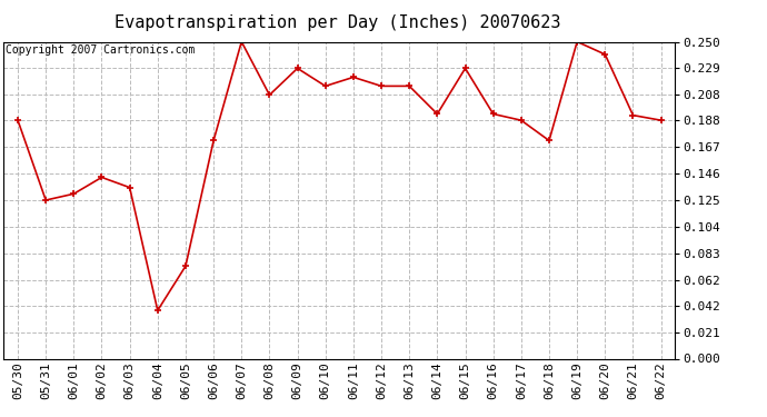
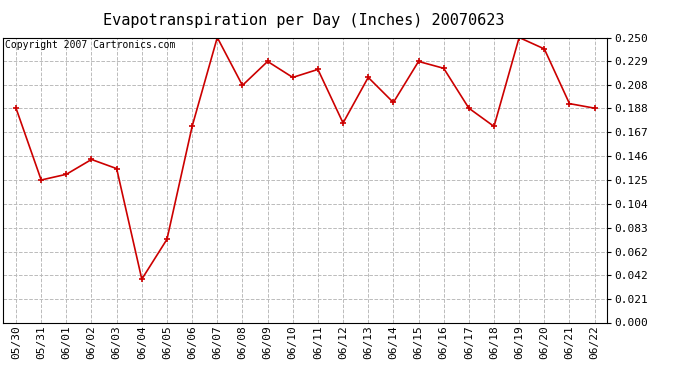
06/12: 0.215 -> 0.175
06/16: 0.193 -> 0.223
